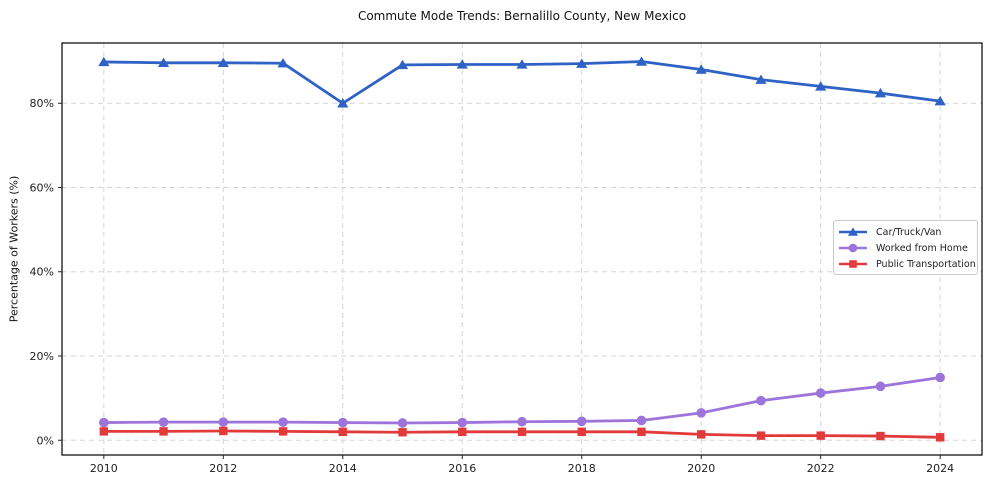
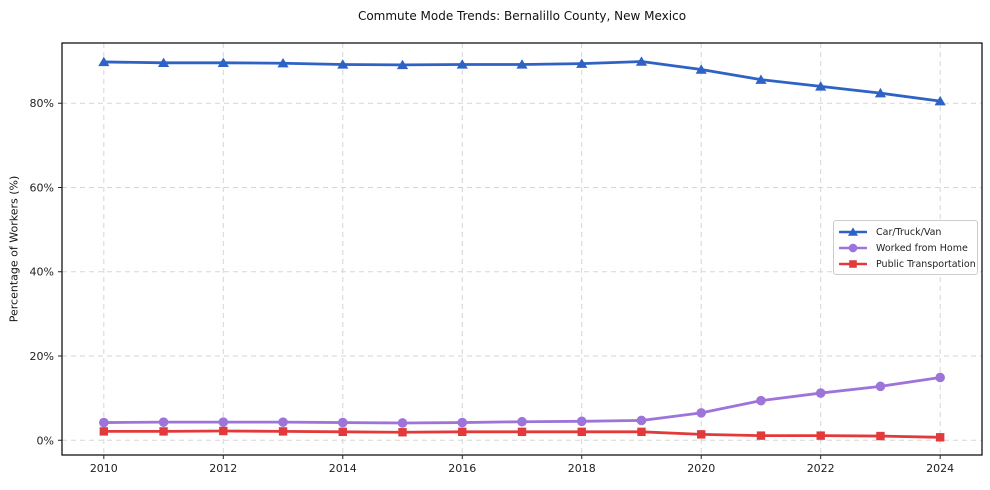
Car/Truck/Van/2014: 80% -> 89%
